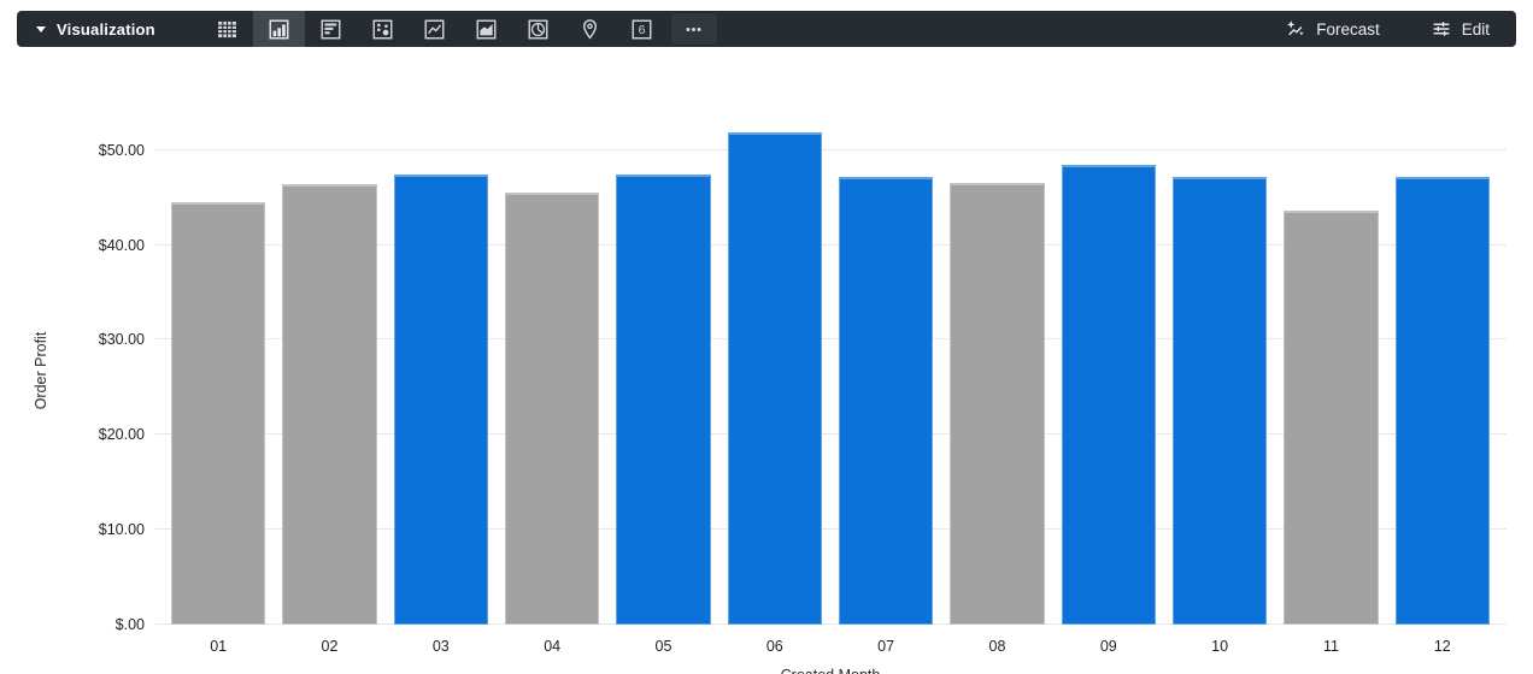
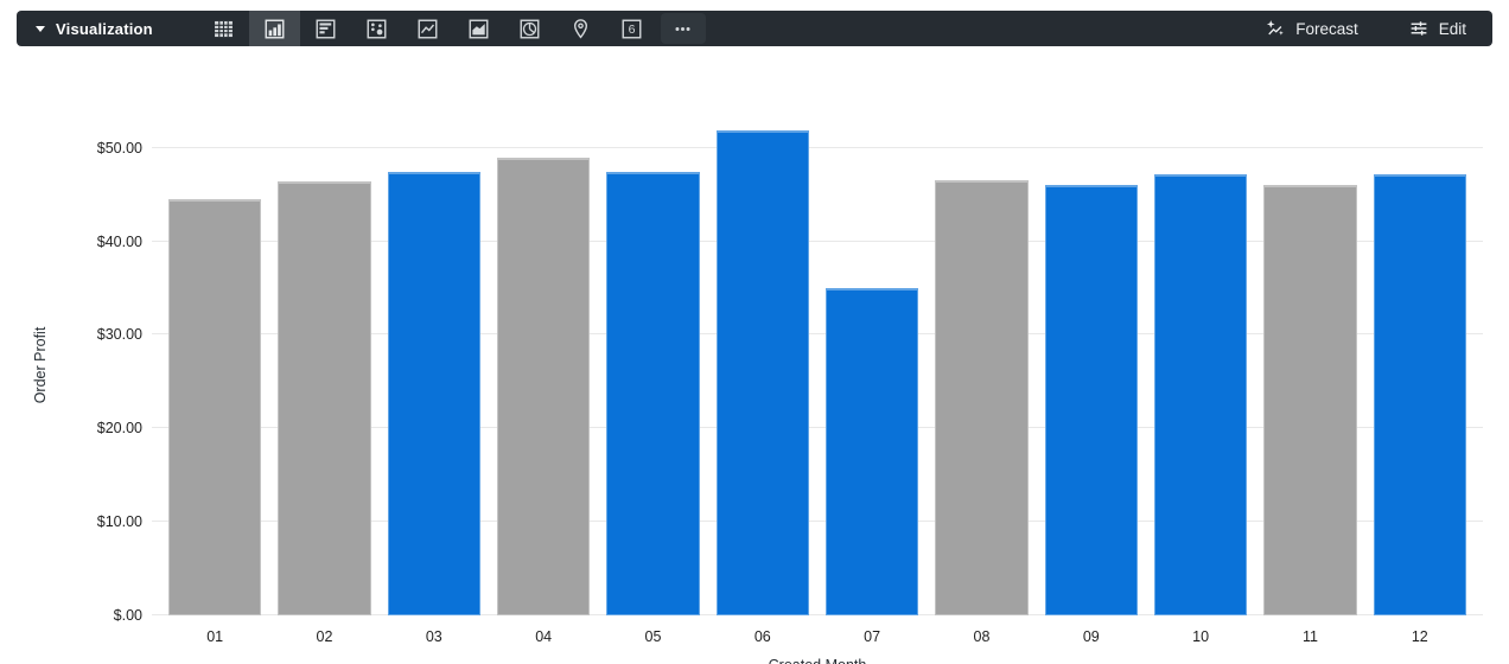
04: $46 -> $49
07: $47 -> $35
09: $48 -> $46
11: $44 -> $46
